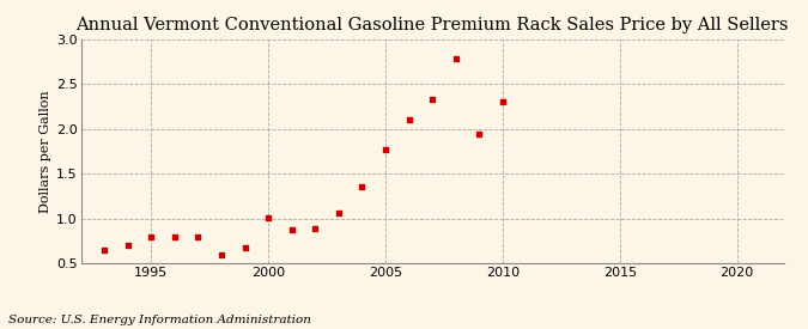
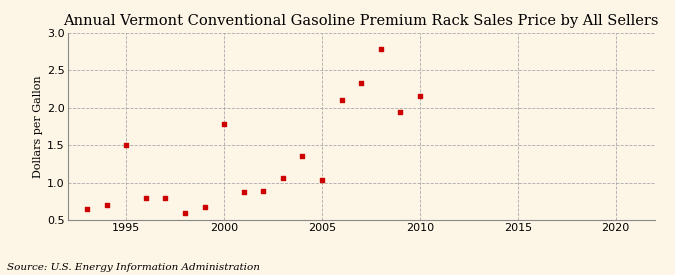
1995: 0.79 -> 1.50
2000: 1.01 -> 1.78
2005: 1.77 -> 1.04
2010: 2.30 -> 2.16
